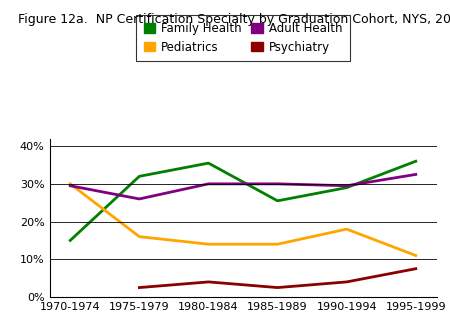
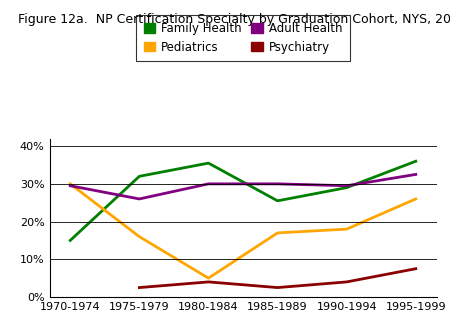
Pediatrics/1980-1984: 14% -> 5%
Pediatrics/1985-1989: 14% -> 17%
Pediatrics/1995-1999: 11% -> 26%
